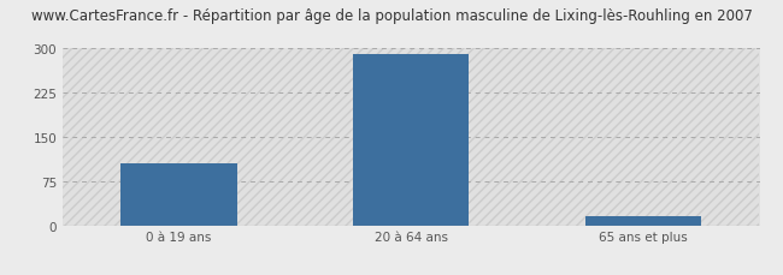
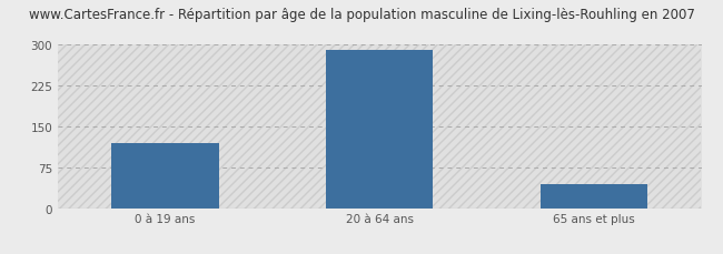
0 à 19 ans: 105 -> 120
65 ans et plus: 15 -> 45
